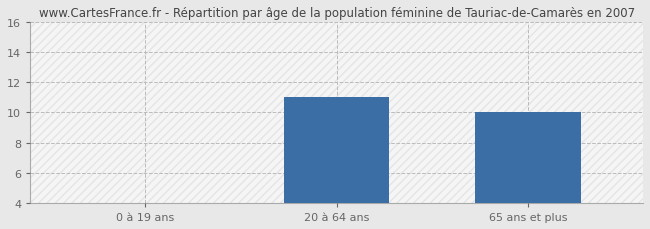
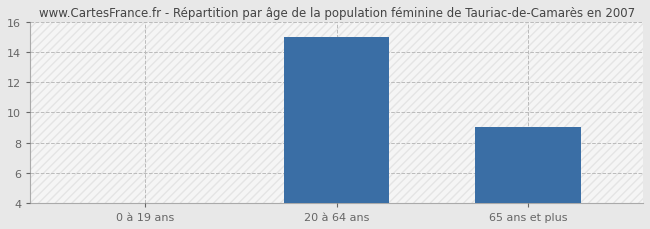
20 à 64 ans: 11 -> 15
65 ans et plus: 10 -> 9
